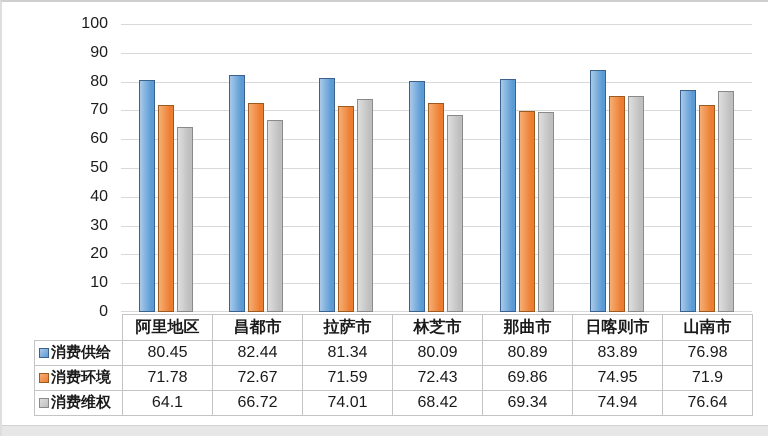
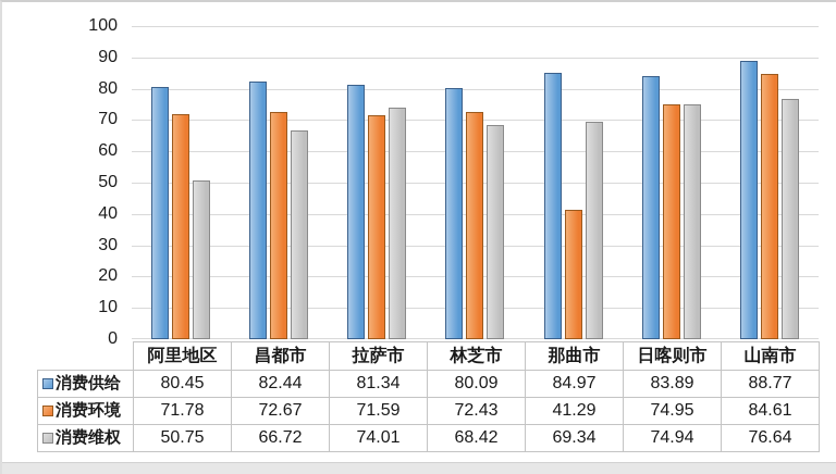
消费维权/阿里地区: 64.1 -> 50.75
消费供给/那曲市: 80.89 -> 84.97
消费环境/那曲市: 69.86 -> 41.29
消费供给/山南市: 76.98 -> 88.77
消费环境/山南市: 71.9 -> 84.61
